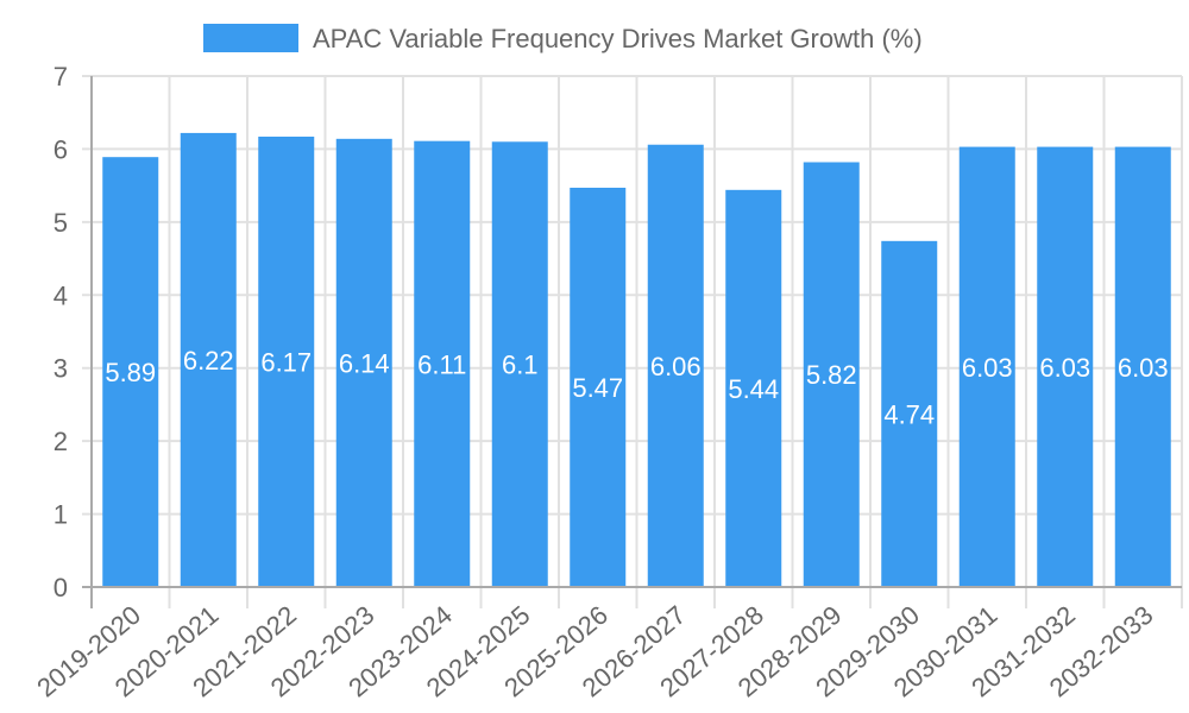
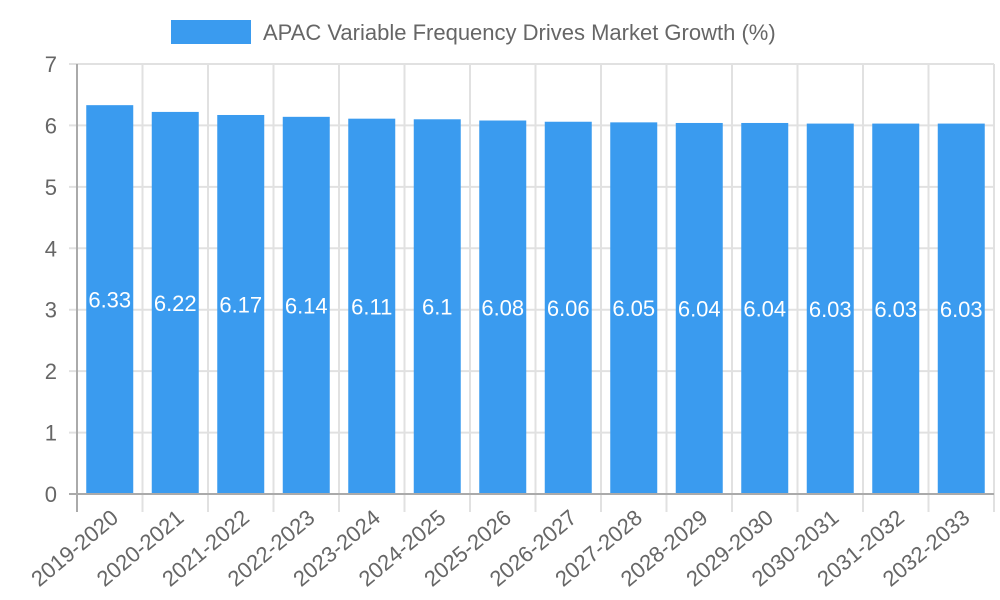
2019-2020: 5.89 -> 6.33
2025-2026: 5.47 -> 6.08
2027-2028: 5.44 -> 6.05
2028-2029: 5.82 -> 6.04
2029-2030: 4.74 -> 6.04
